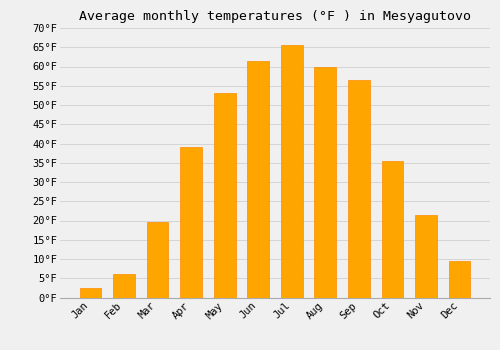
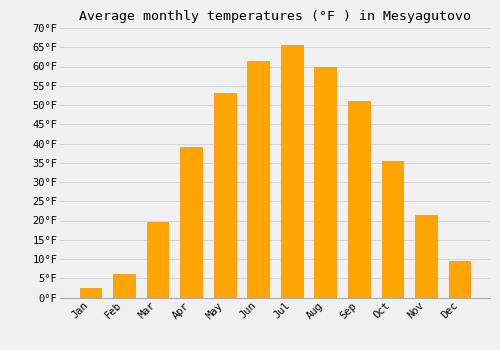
Sep: 56.5°F -> 51.0°F
